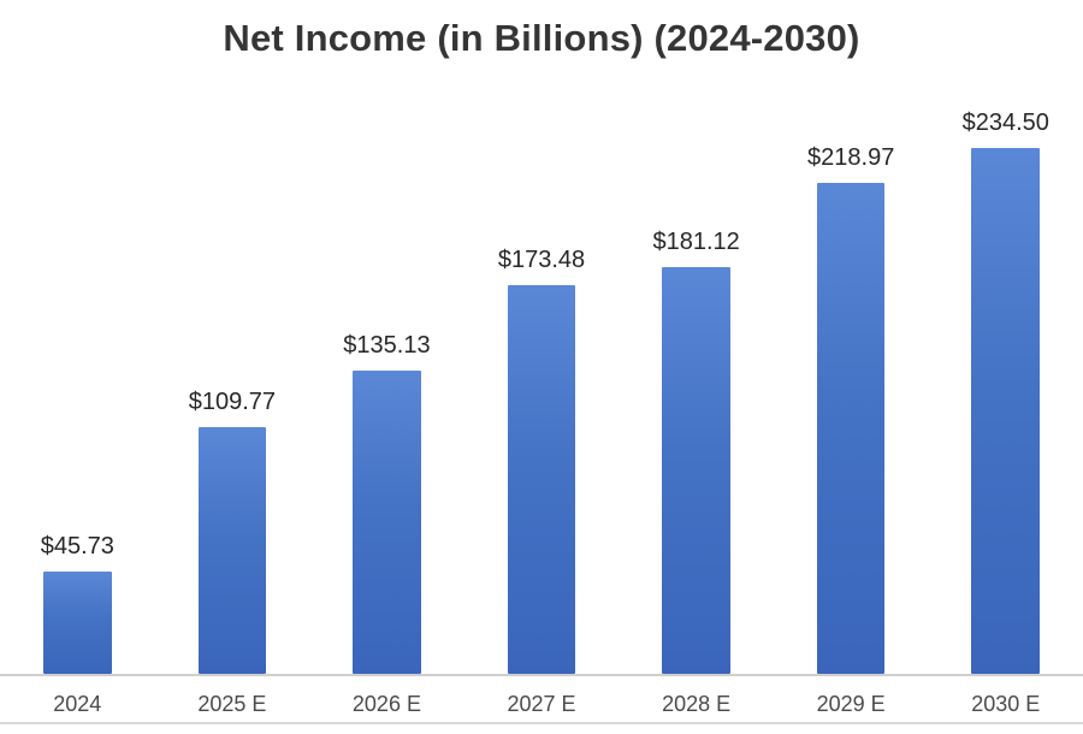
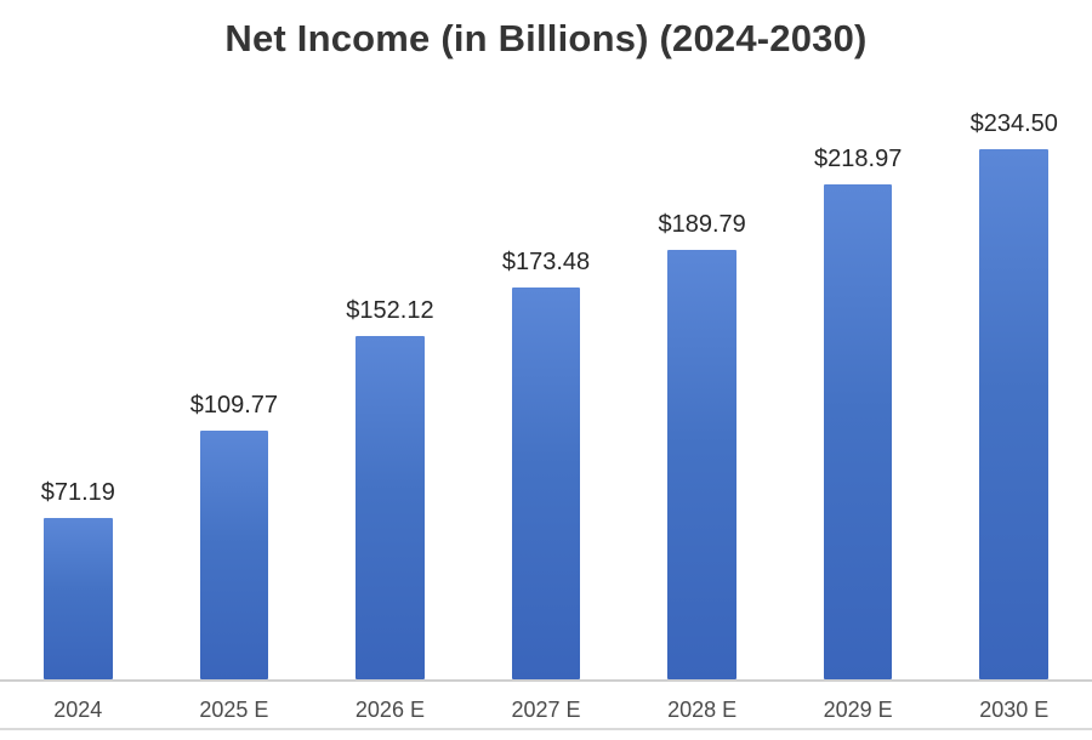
2024: $45.73 -> $71.19
2026 E: $135.13 -> $152.12
2028 E: $181.12 -> $189.79
